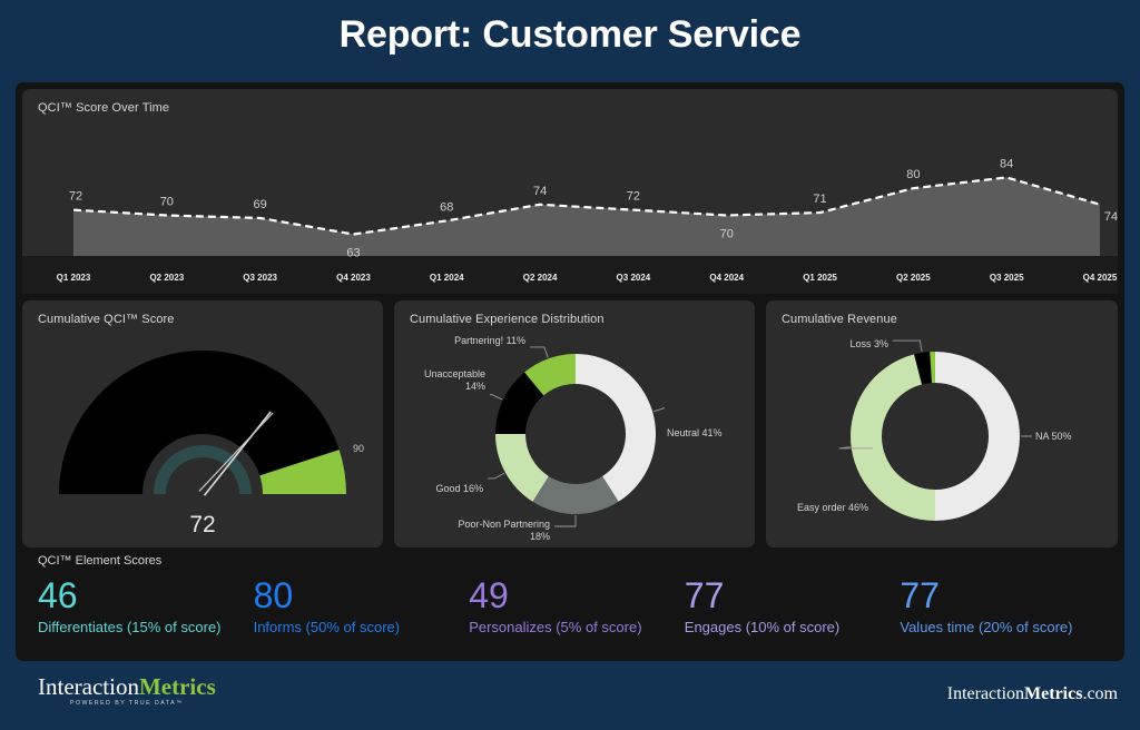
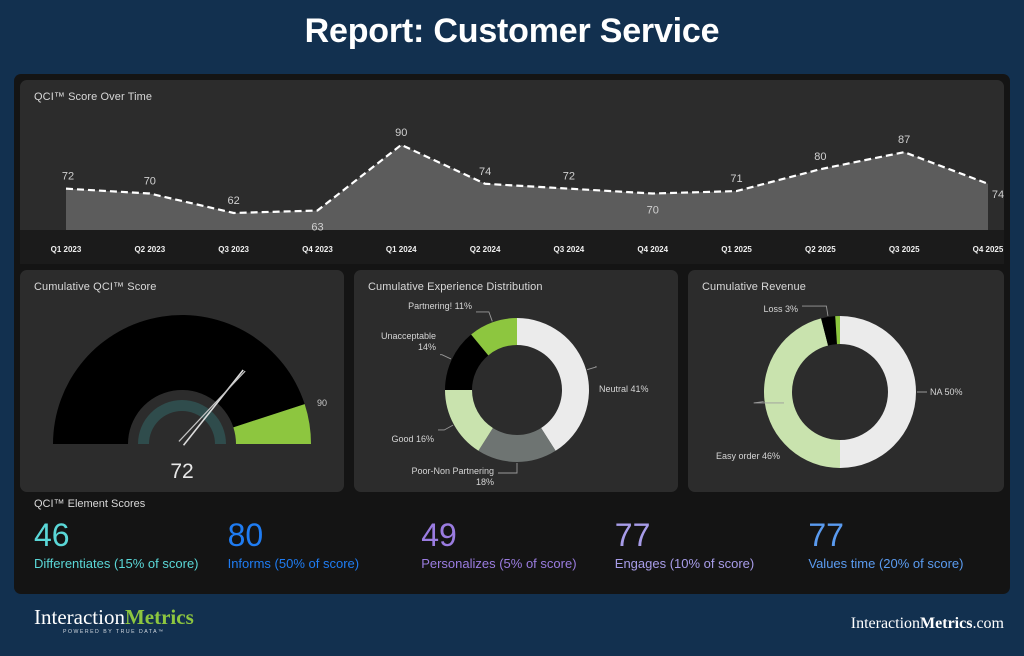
QCI™ Score Over Time/Q3 2023: 69 -> 62
QCI™ Score Over Time/Q1 2024: 68 -> 90
QCI™ Score Over Time/Q3 2025: 84 -> 87
